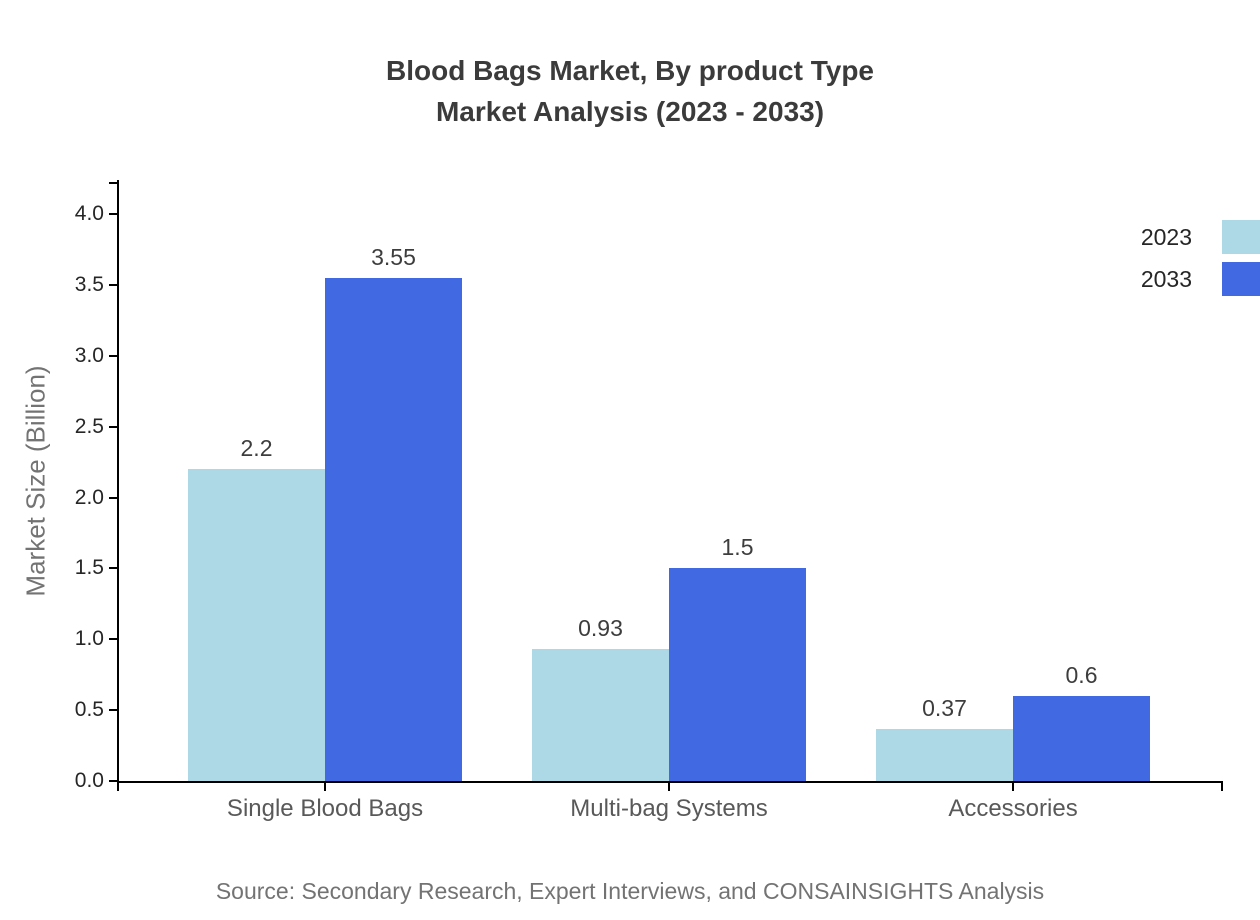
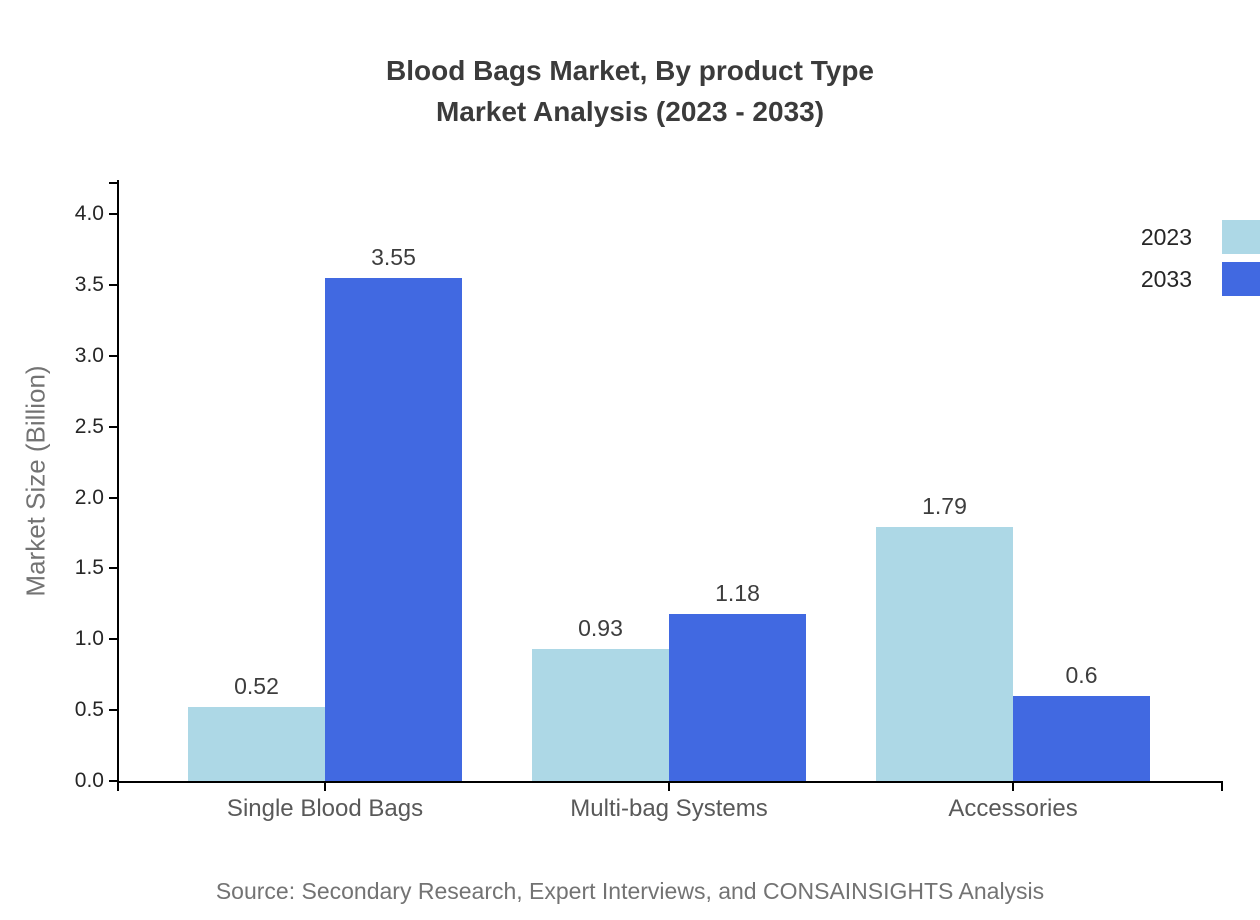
2023/Single Blood Bags: 2.2 -> 0.52
2033/Multi-bag Systems: 1.5 -> 1.18
2023/Accessories: 0.37 -> 1.79
